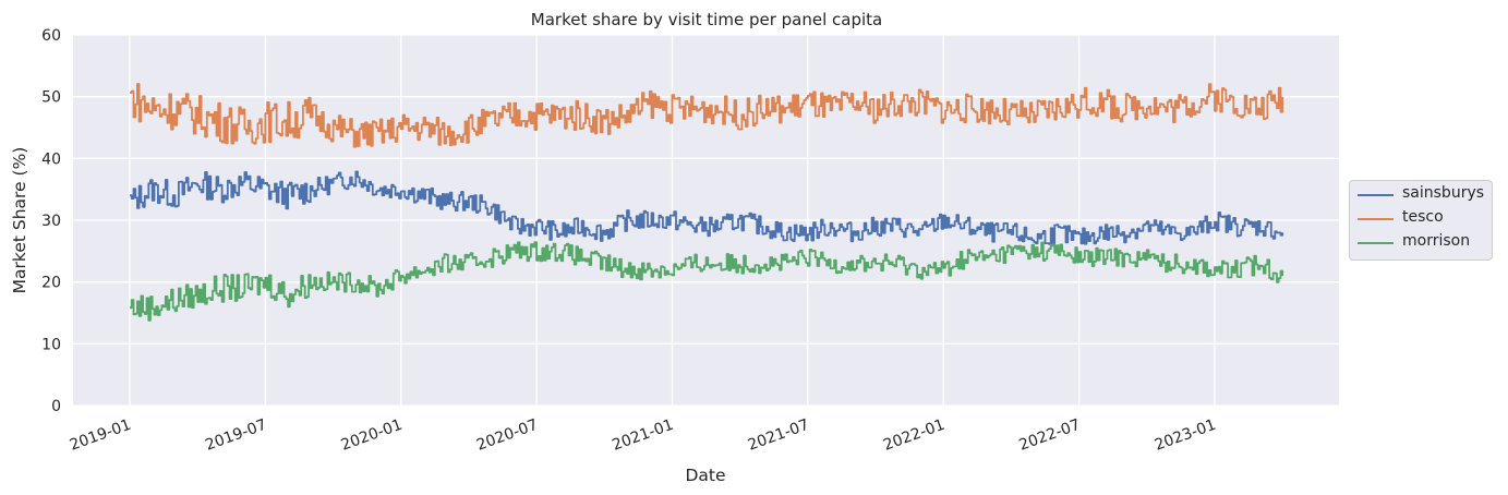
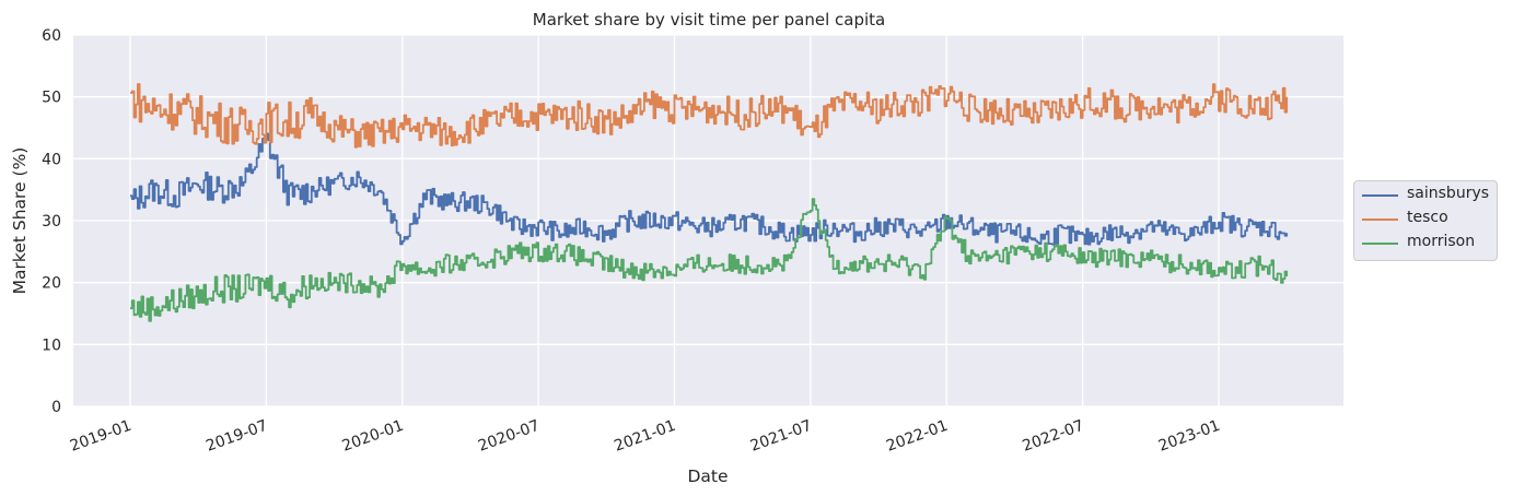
sainsburys/2019-07: 35 -> 43
sainsburys/2020-01: 35 -> 27
morrison/2020-01: 21 -> 23
tesco/2021-07: 49 -> 44
morrison/2021-07: 24 -> 33
tesco/2022-01: 48 -> 51
morrison/2022-01: 22 -> 30
